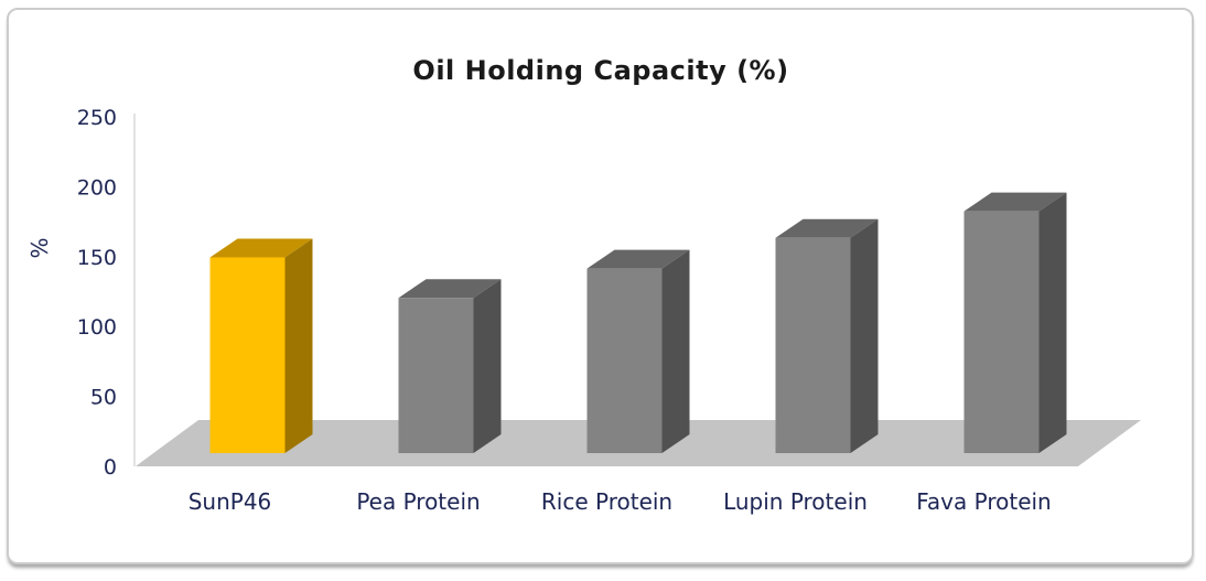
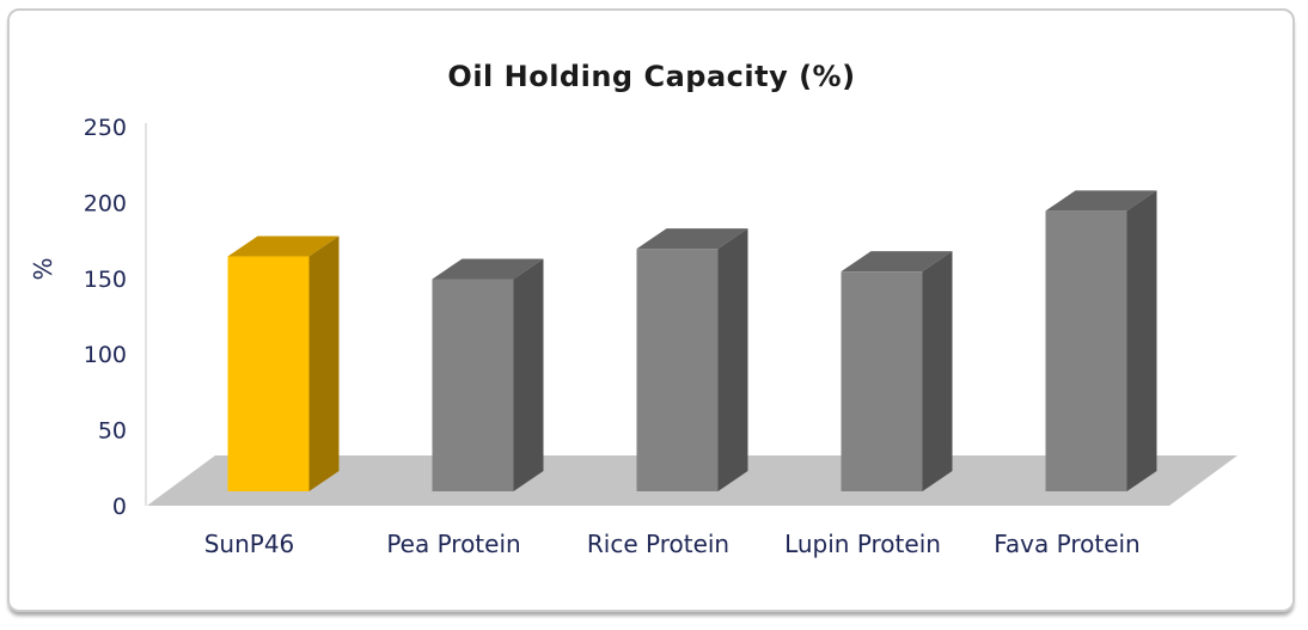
SunP46: 140 -> 155
Pea Protein: 111 -> 140
Rice Protein: 132 -> 160
Lupin Protein: 154 -> 145
Fava Protein: 173 -> 185
